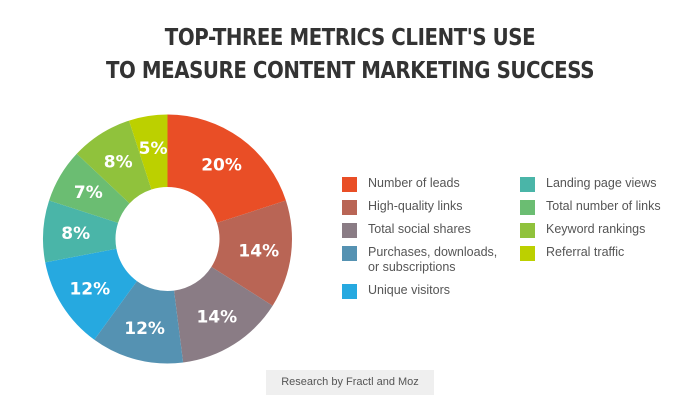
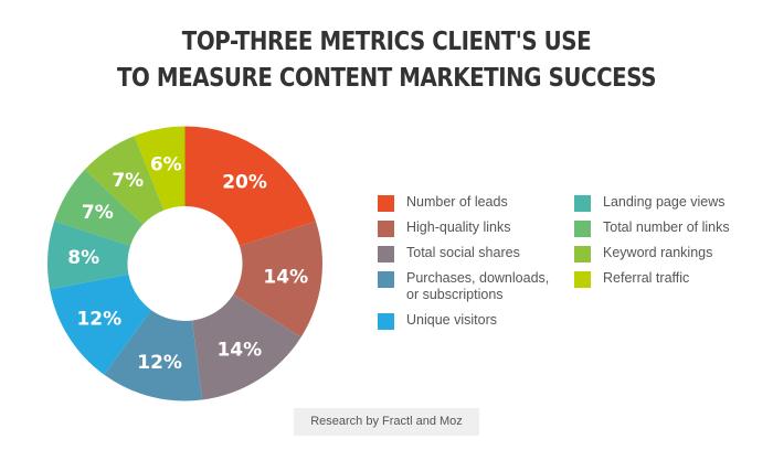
Keyword rankings: 8% -> 7%
Referral traffic: 5% -> 6%
